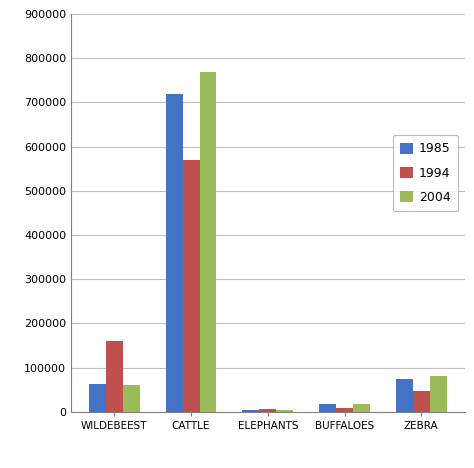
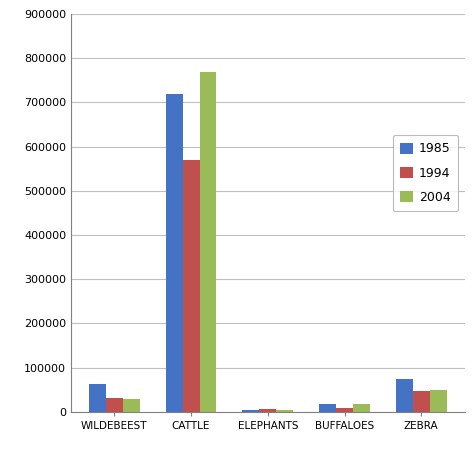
1994/WILDEBEEST: 160000 -> 32000
2004/WILDEBEEST: 60000 -> 28000
2004/ZEBRA: 80000 -> 50000
